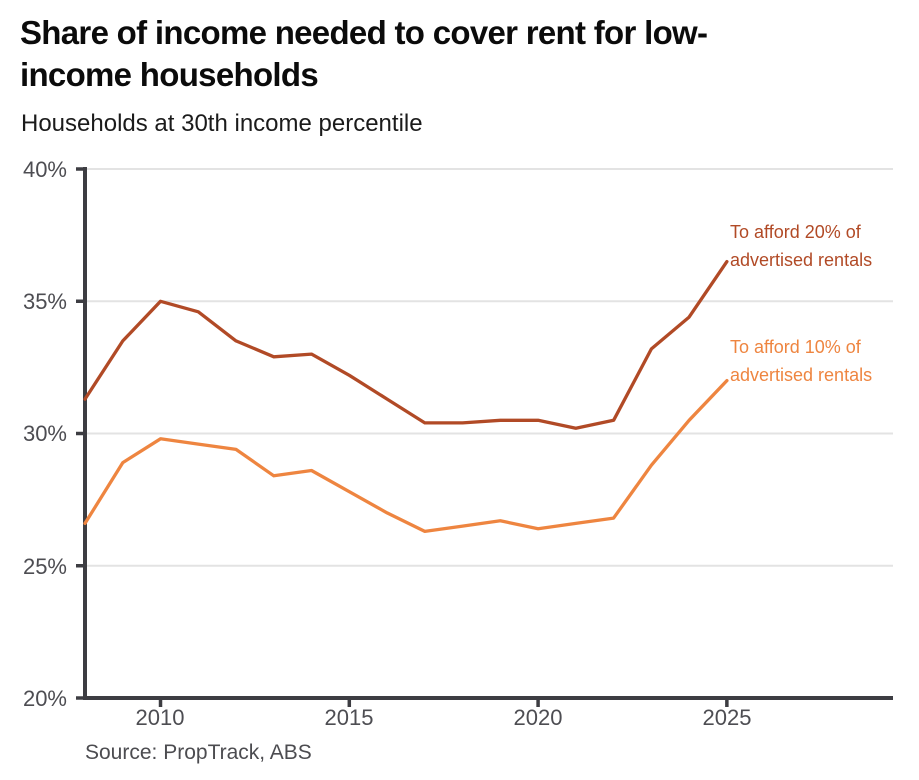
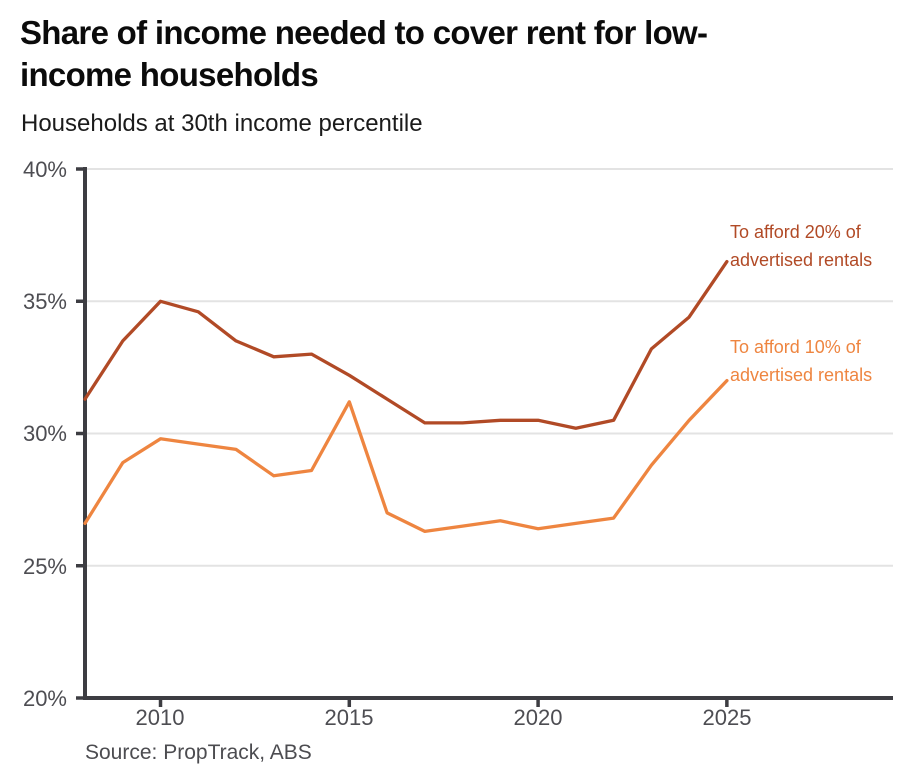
To afford 10% of advertised rentals/2015: 27.8% -> 31.2%
